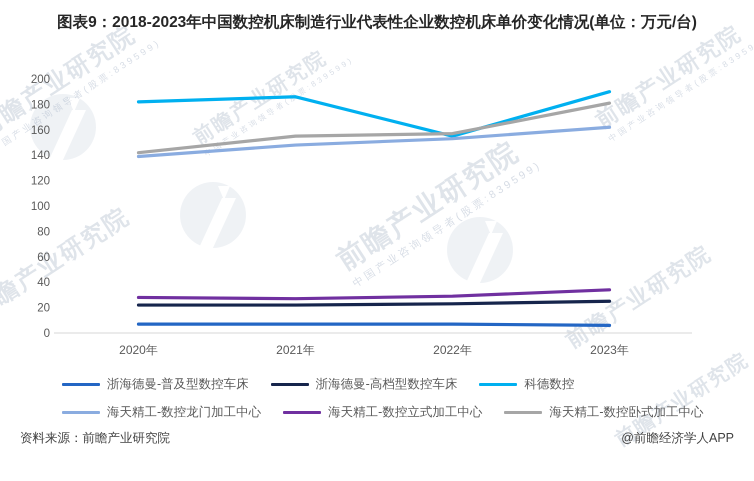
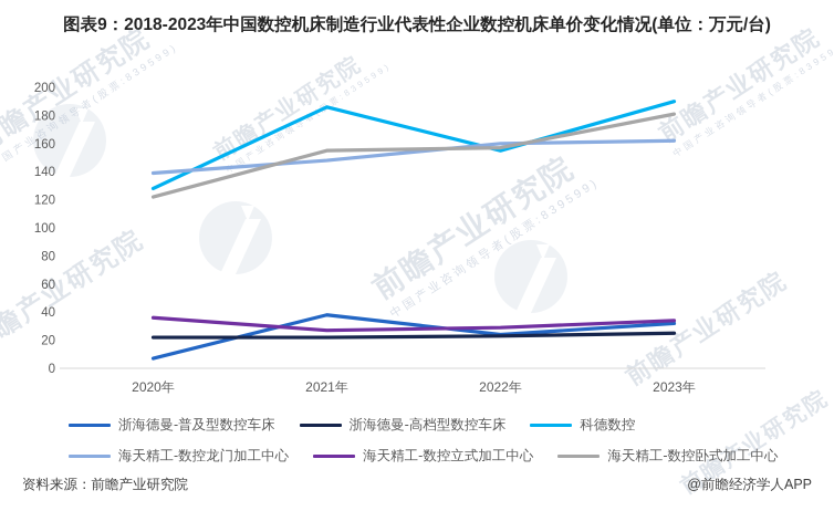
科德数控/2020年: 182 -> 128
海天精工-数控立式加工中心/2020年: 28 -> 36
海天精工-数控卧式加工中心/2020年: 142 -> 122
浙海德曼-普及型数控车床/2021年: 7 -> 38
浙海德曼-普及型数控车床/2022年: 7 -> 24
海天精工-数控龙门加工中心/2022年: 153 -> 160
浙海德曼-普及型数控车床/2023年: 6 -> 32
